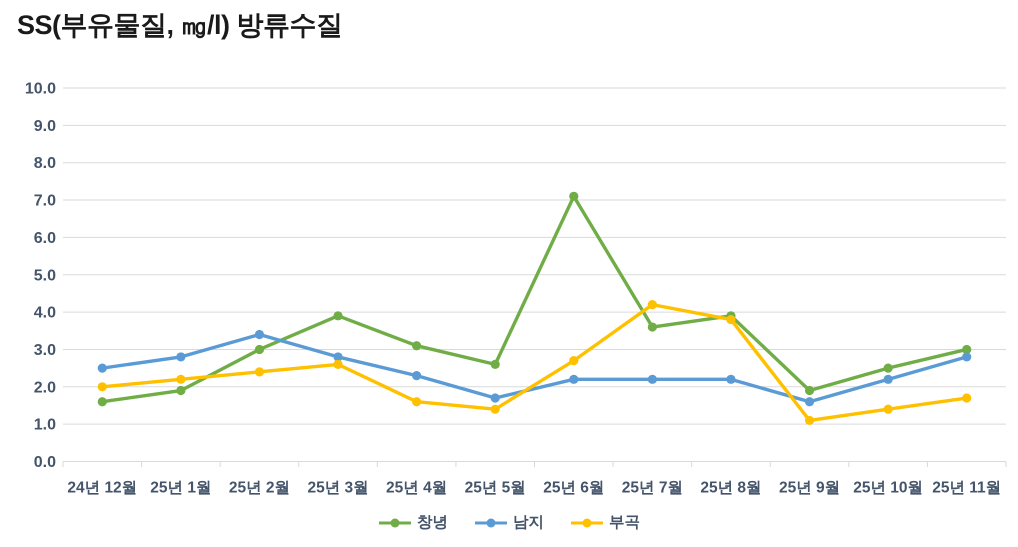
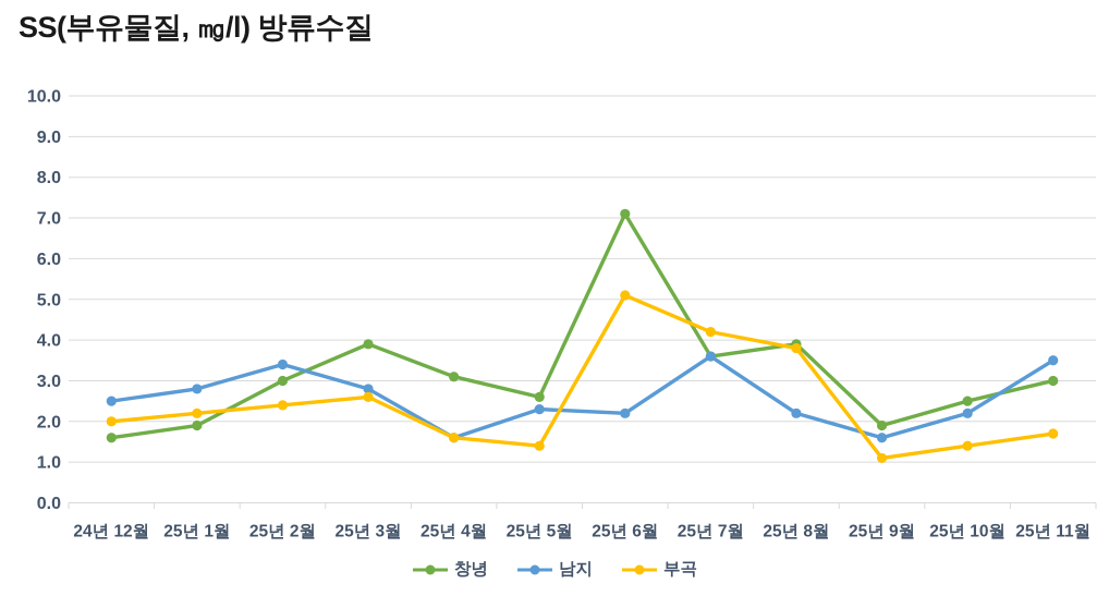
남지/25년 4월: 2.3 -> 1.6
남지/25년 5월: 1.7 -> 2.3
부곡/25년 6월: 2.7 -> 5.1
남지/25년 7월: 2.2 -> 3.6
남지/25년 11월: 2.8 -> 3.5
